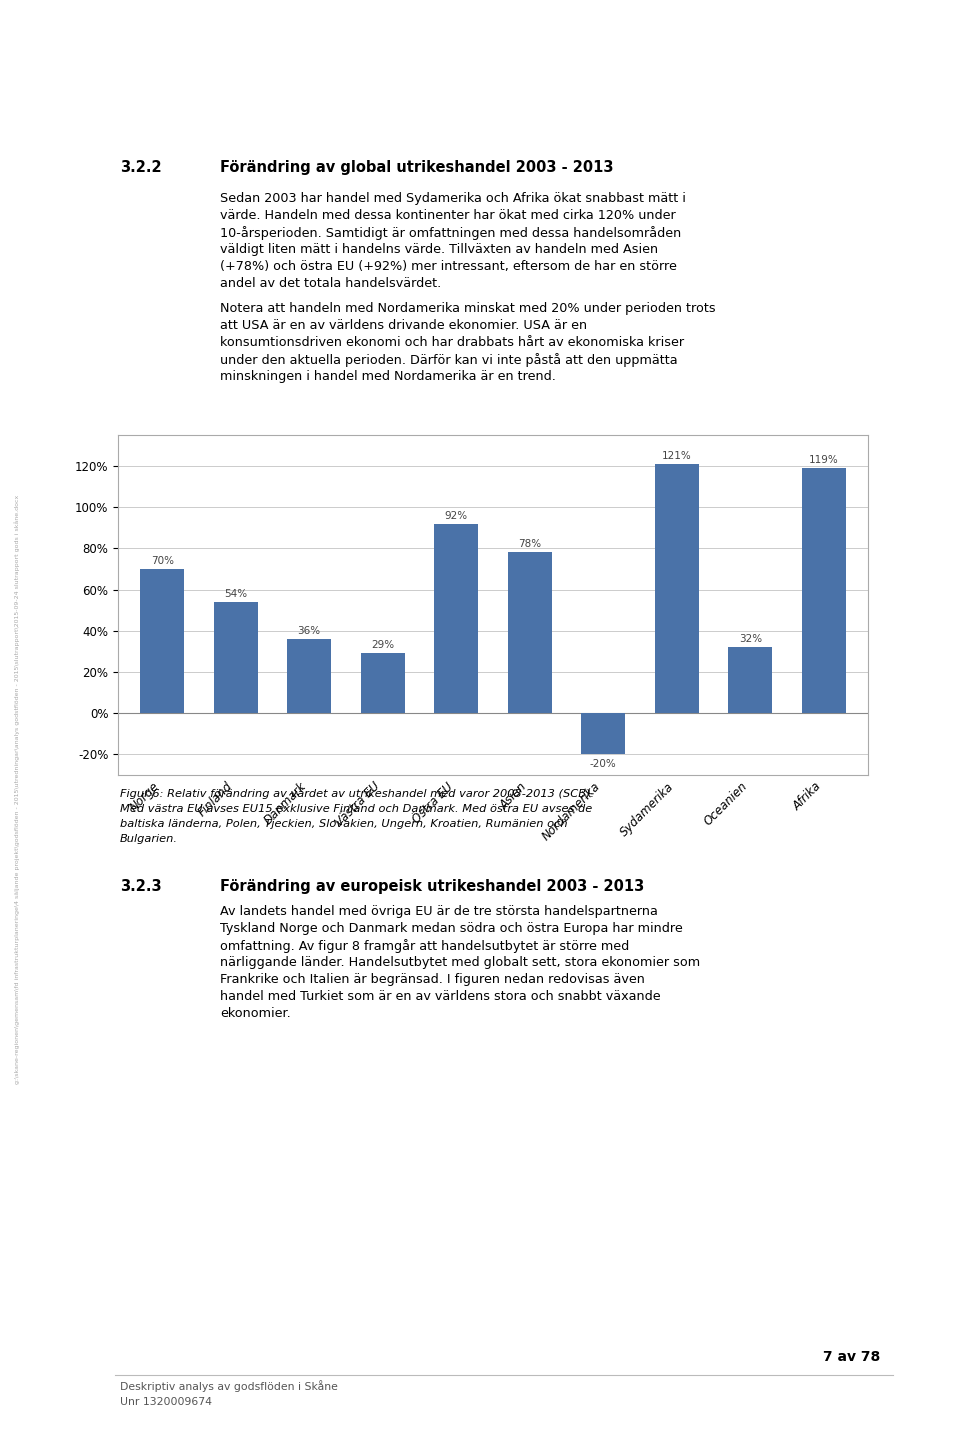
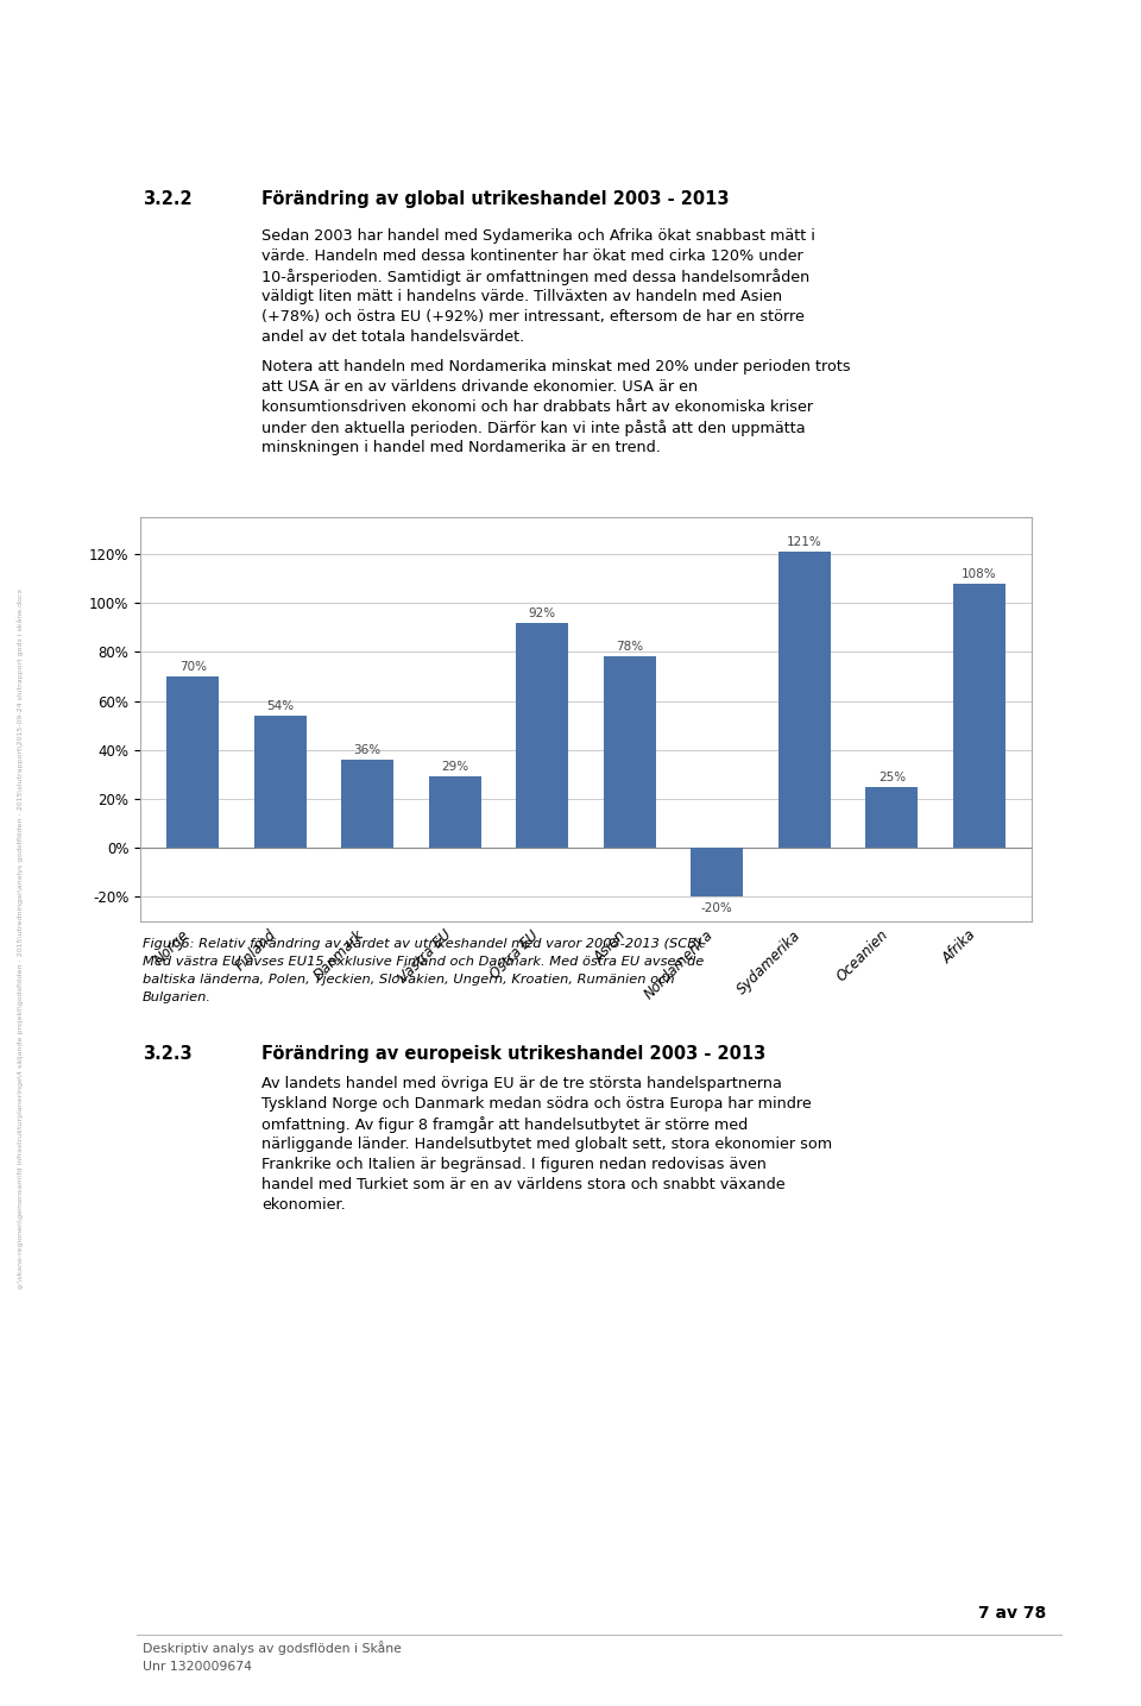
Oceanien: 32% -> 25%
Afrika: 119% -> 108%
